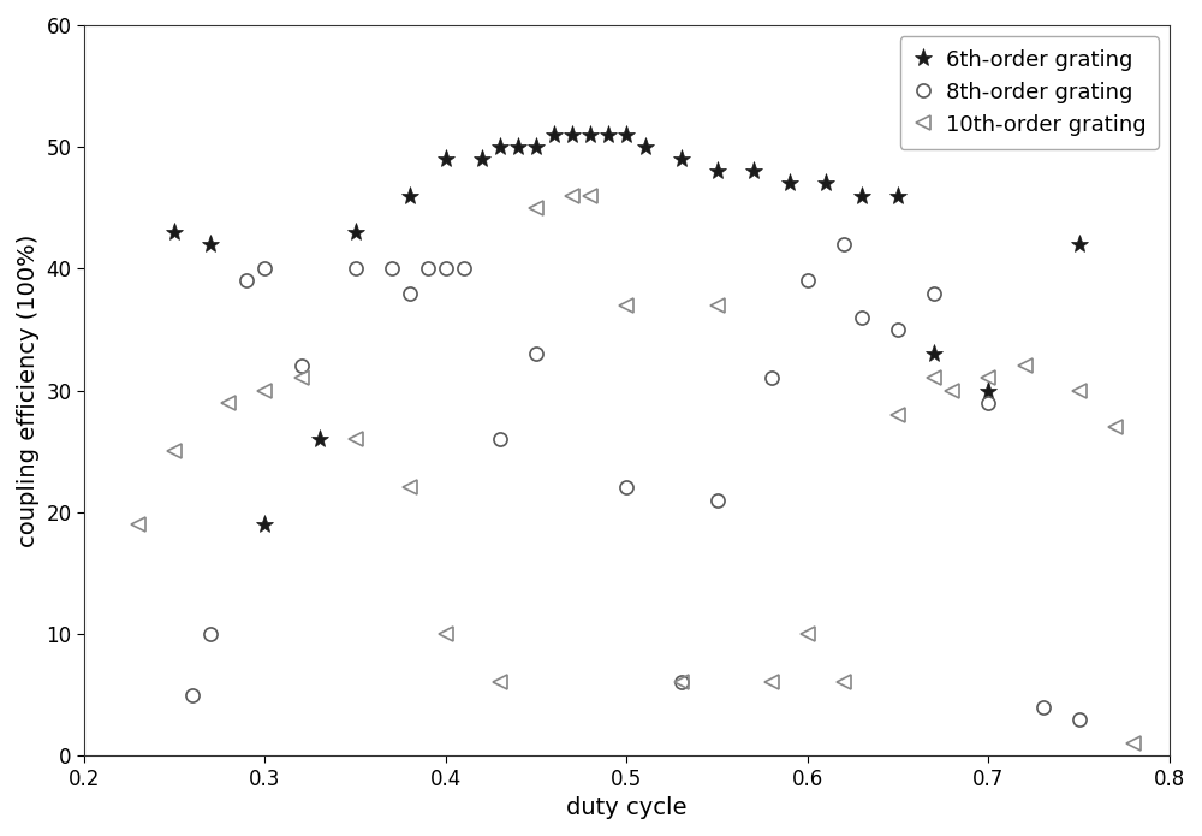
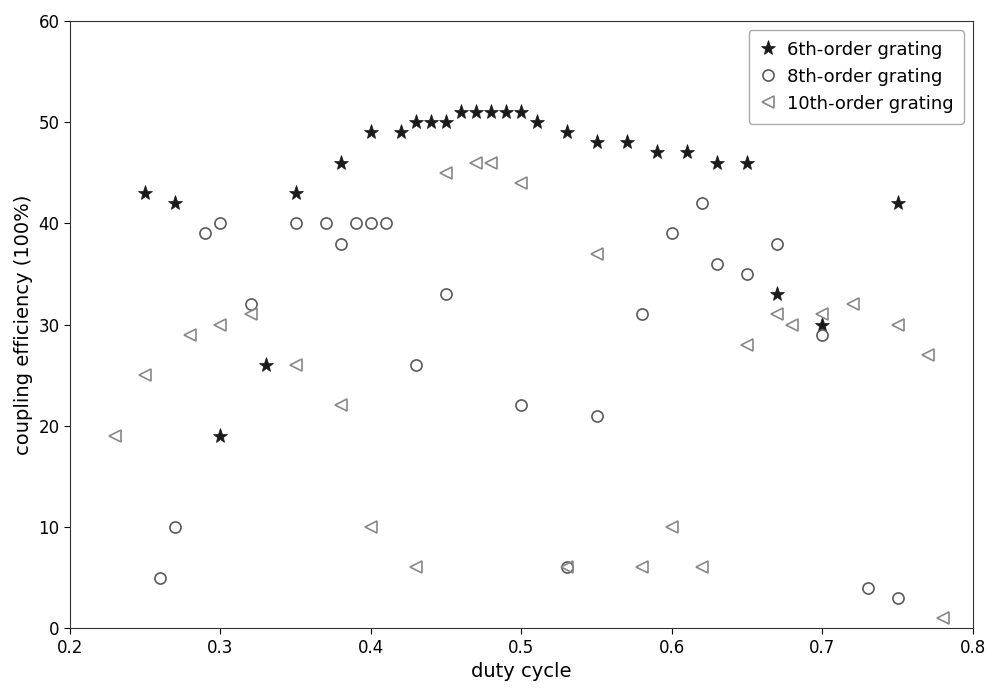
10th-order grating/0.5: 37 -> 44
